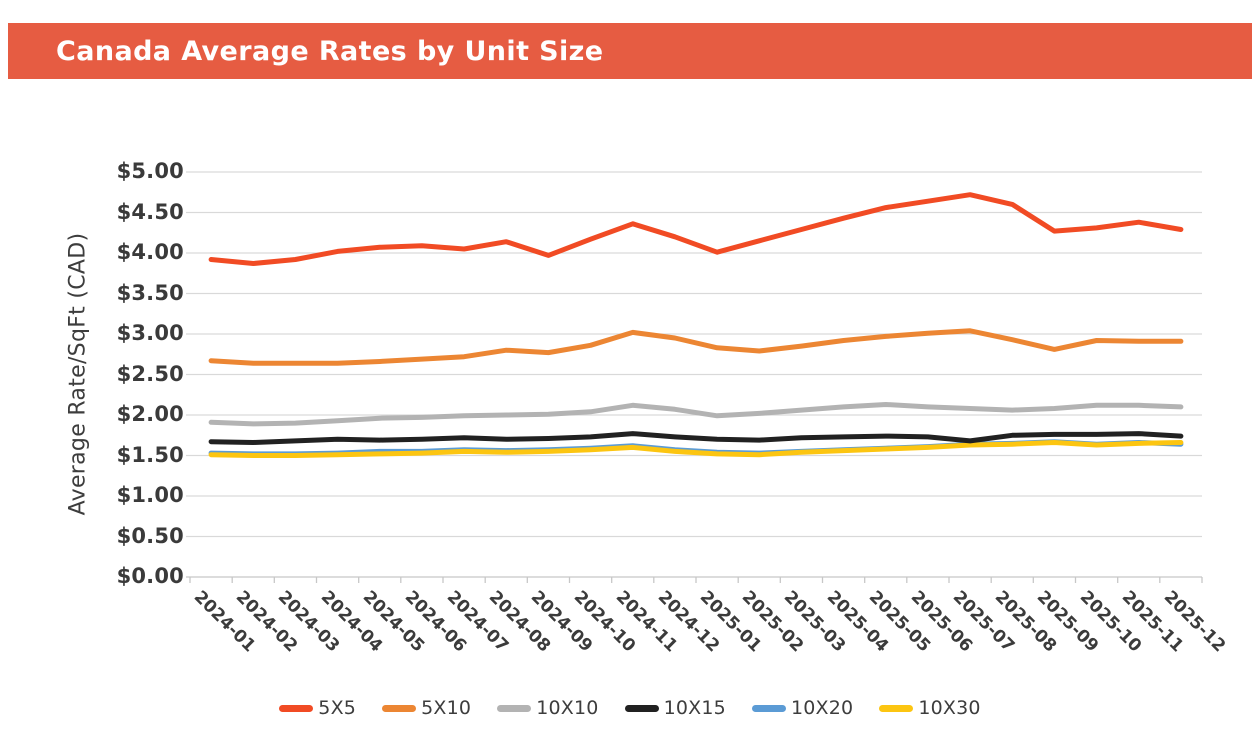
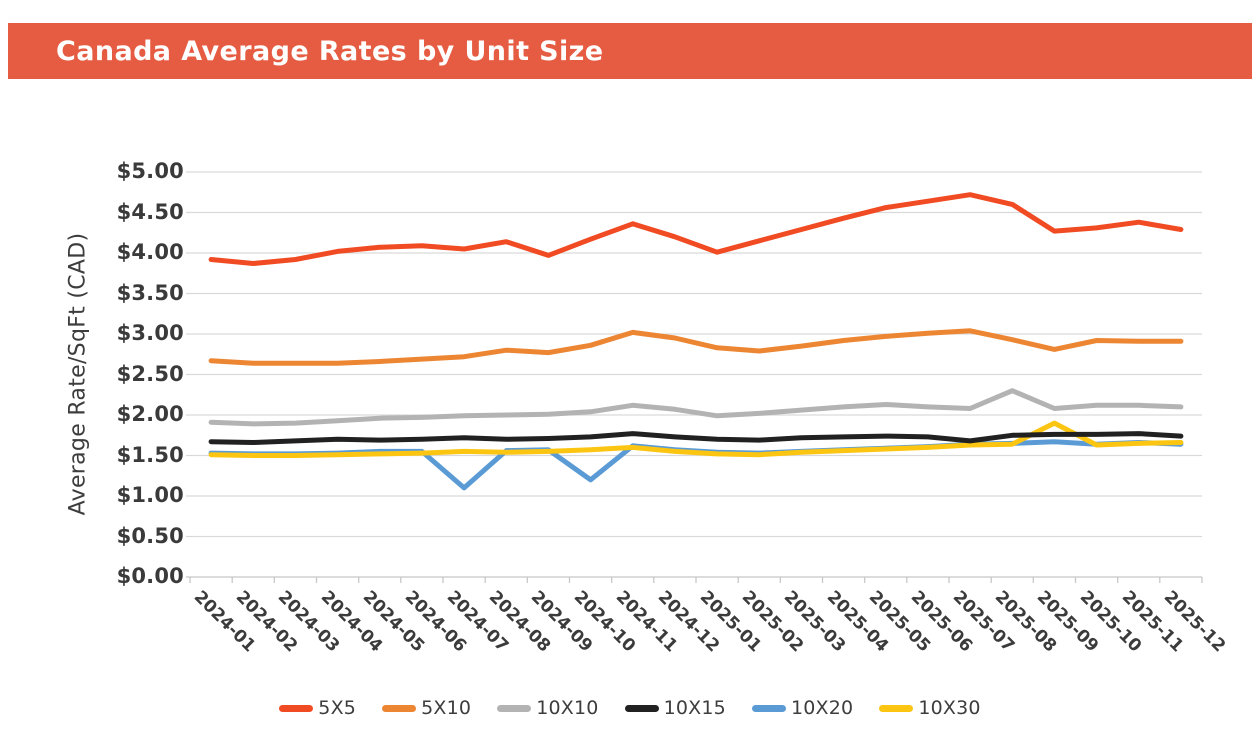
10X20/2024-07: $1.6 -> $1.1
10X20/2024-10: $1.6 -> $1.2
10X10/2025-08: $2.1 -> $2.3
10X30/2025-09: $1.7 -> $1.9
